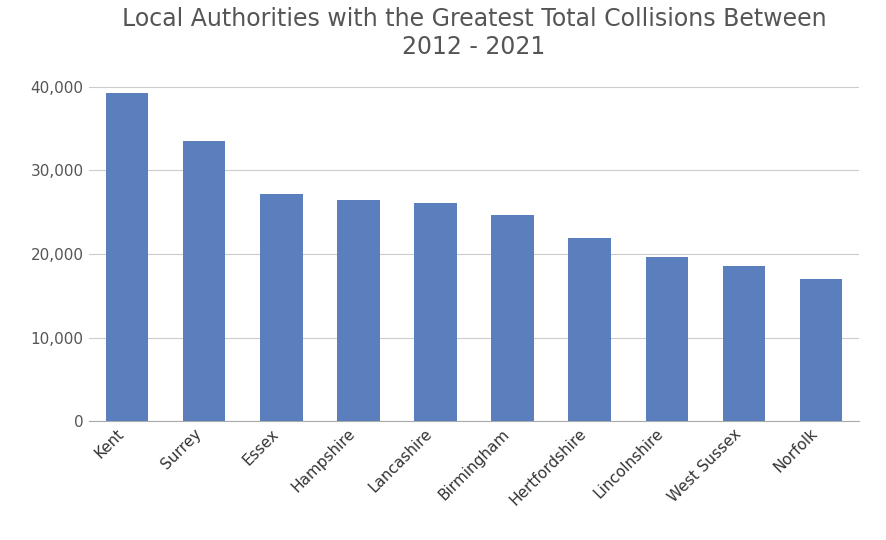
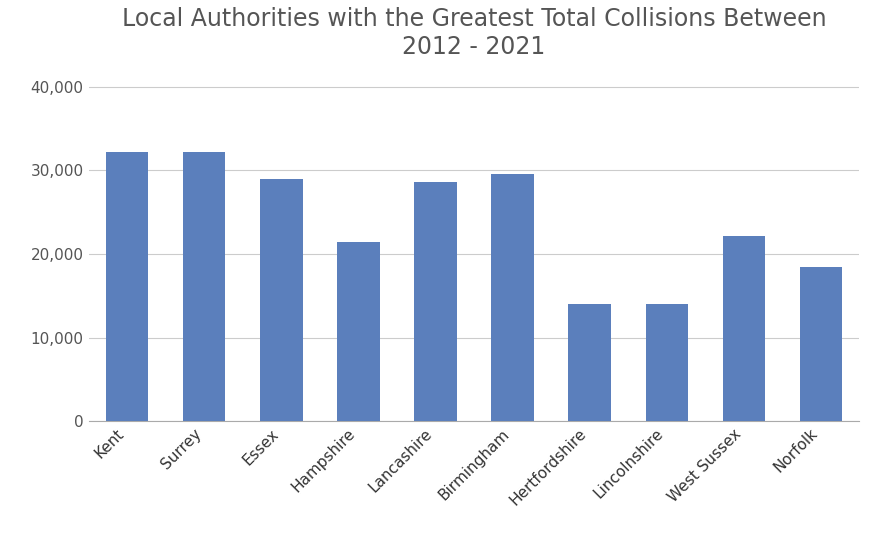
Kent: 39,300 -> 32,200
Surrey: 33,500 -> 32,200
Essex: 27,200 -> 29,000
Hampshire: 26,500 -> 21,400
Lancashire: 26,100 -> 28,600
Birmingham: 24,700 -> 29,600
Hertfordshire: 21,900 -> 14,000
Lincolnshire: 19,700 -> 14,000
West Sussex: 18,600 -> 22,200
Norfolk: 17,000 -> 18,400
